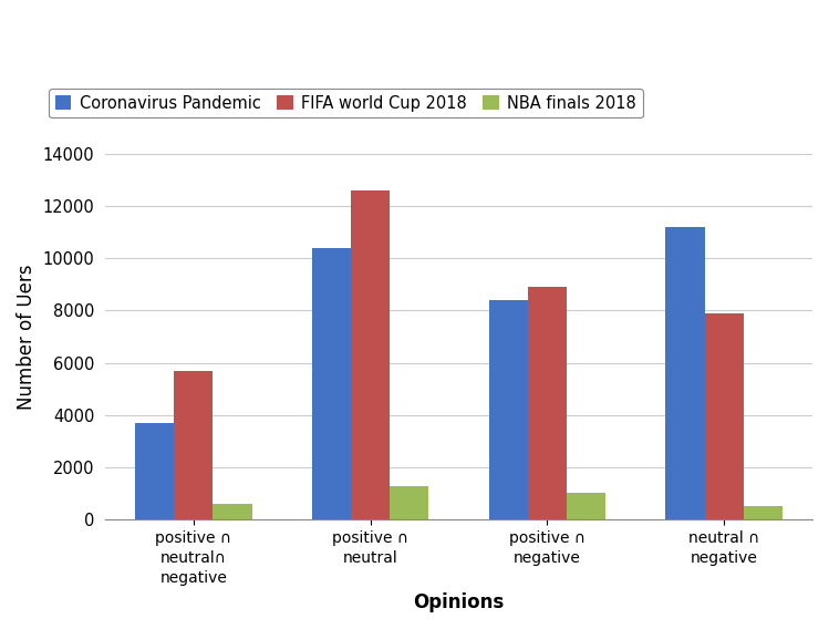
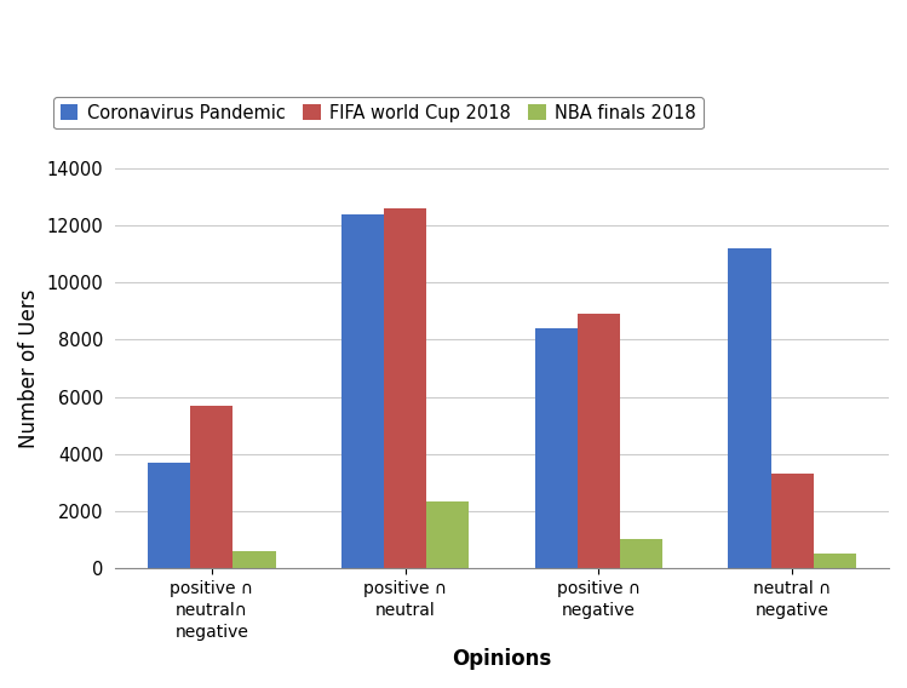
Coronavirus Pandemic/positive ∩ neutral: 10400 -> 12400
NBA finals 2018/positive ∩ neutral: 1250 -> 2350
FIFA world Cup 2018/neutral ∩ negative: 7900 -> 3300
